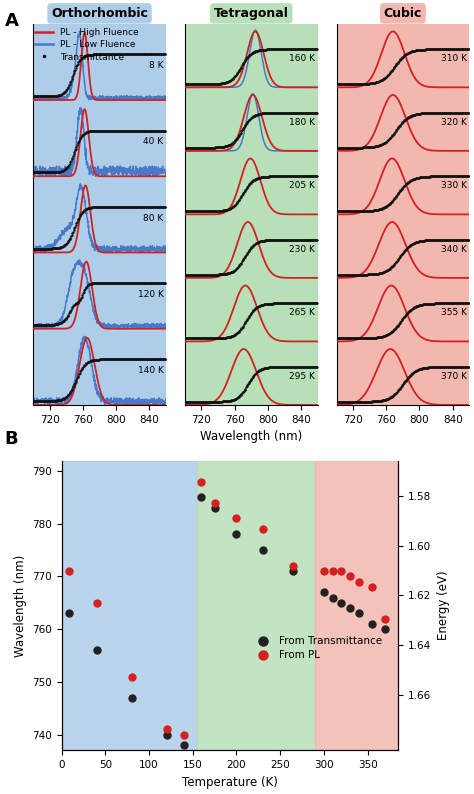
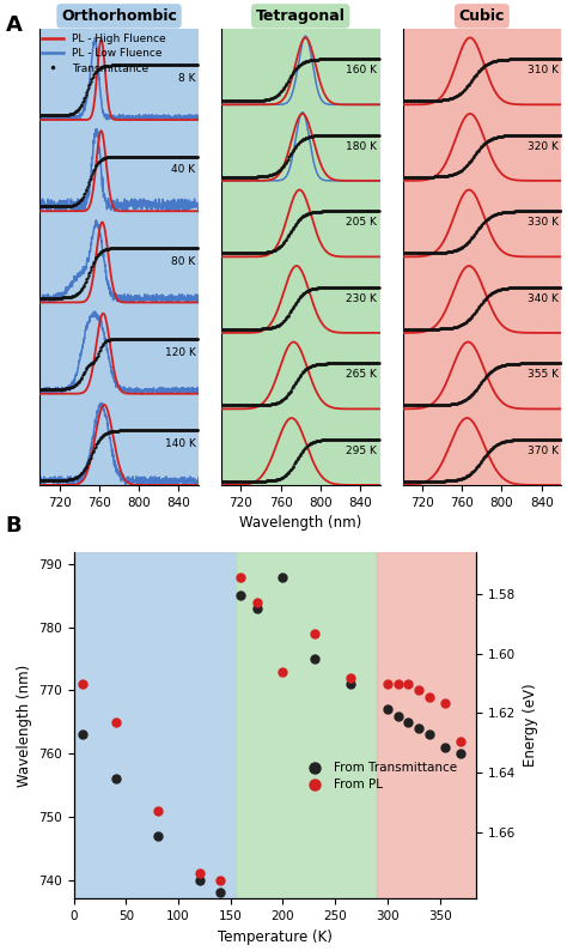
From Transmittance/200: 778 -> 788
From PL/200: 781 -> 773
